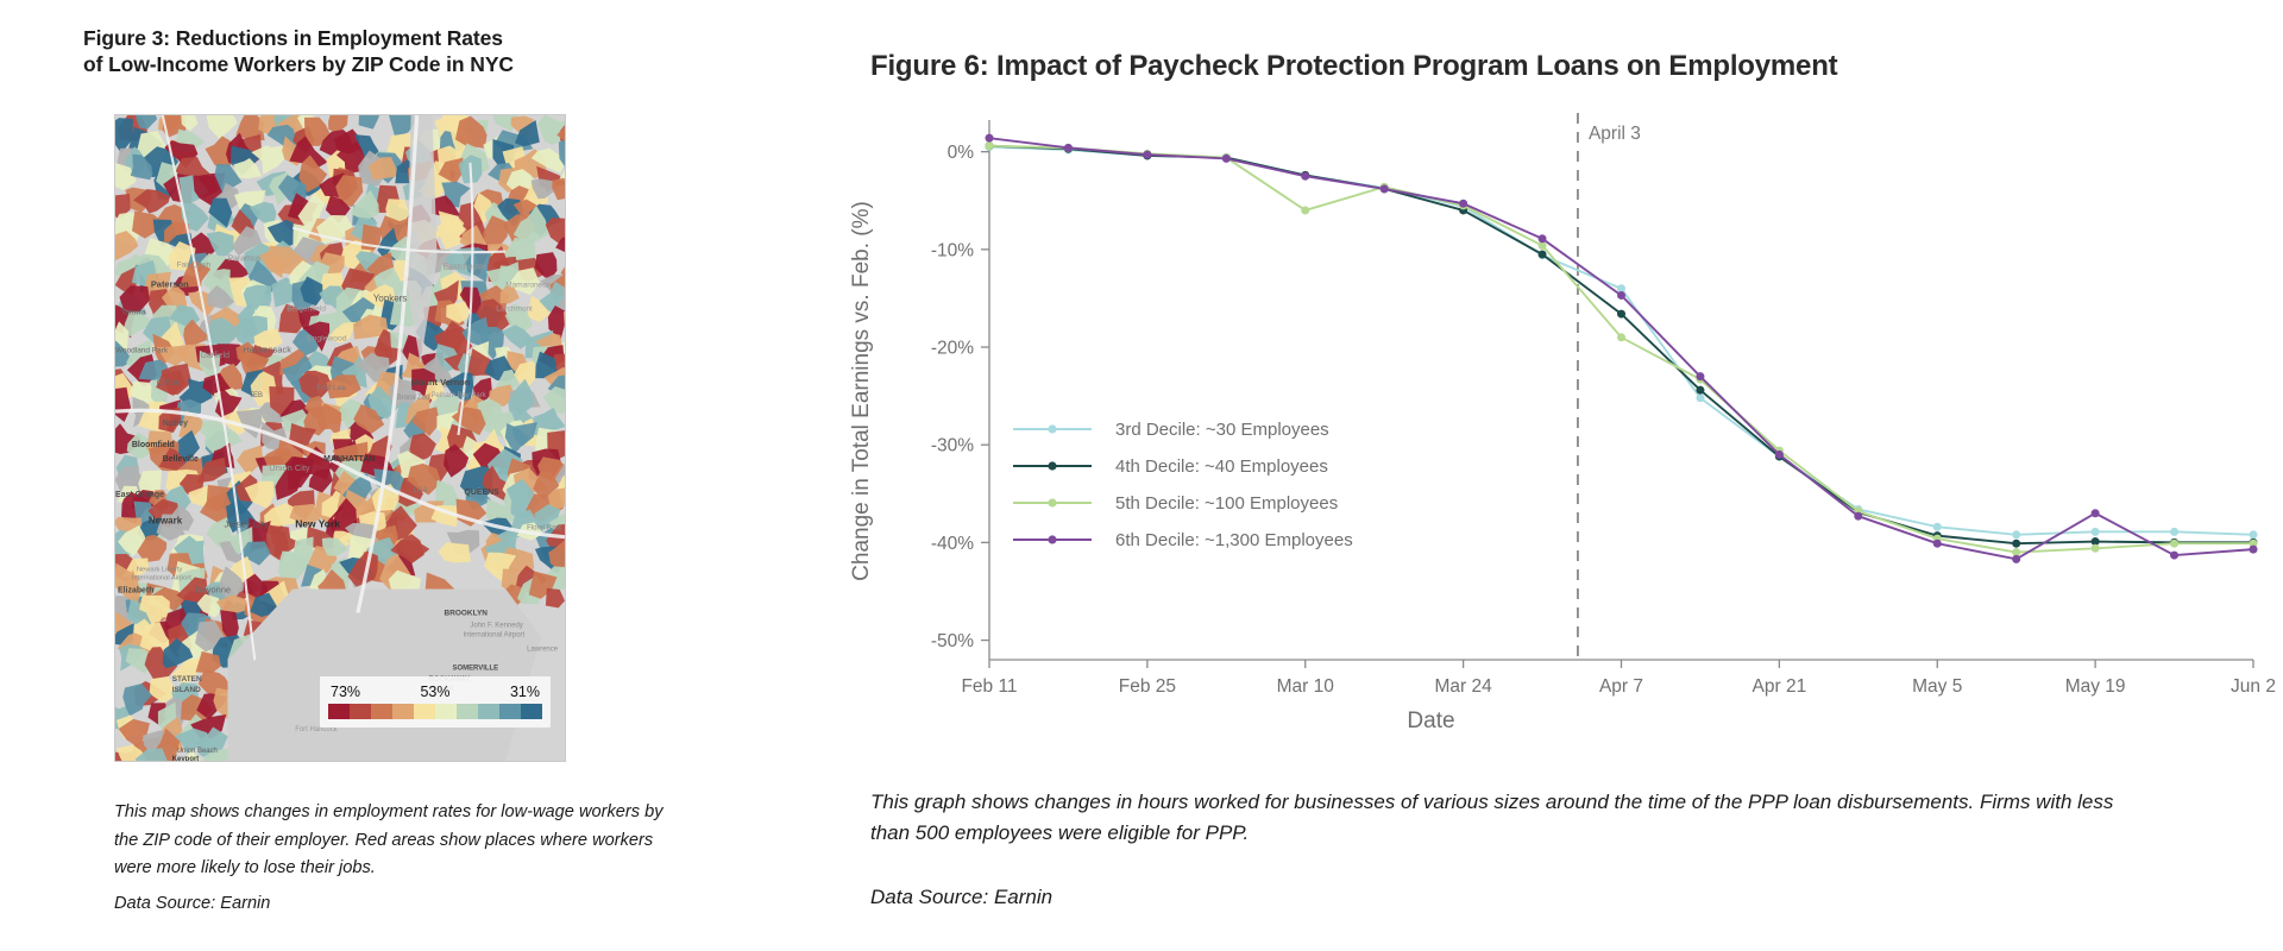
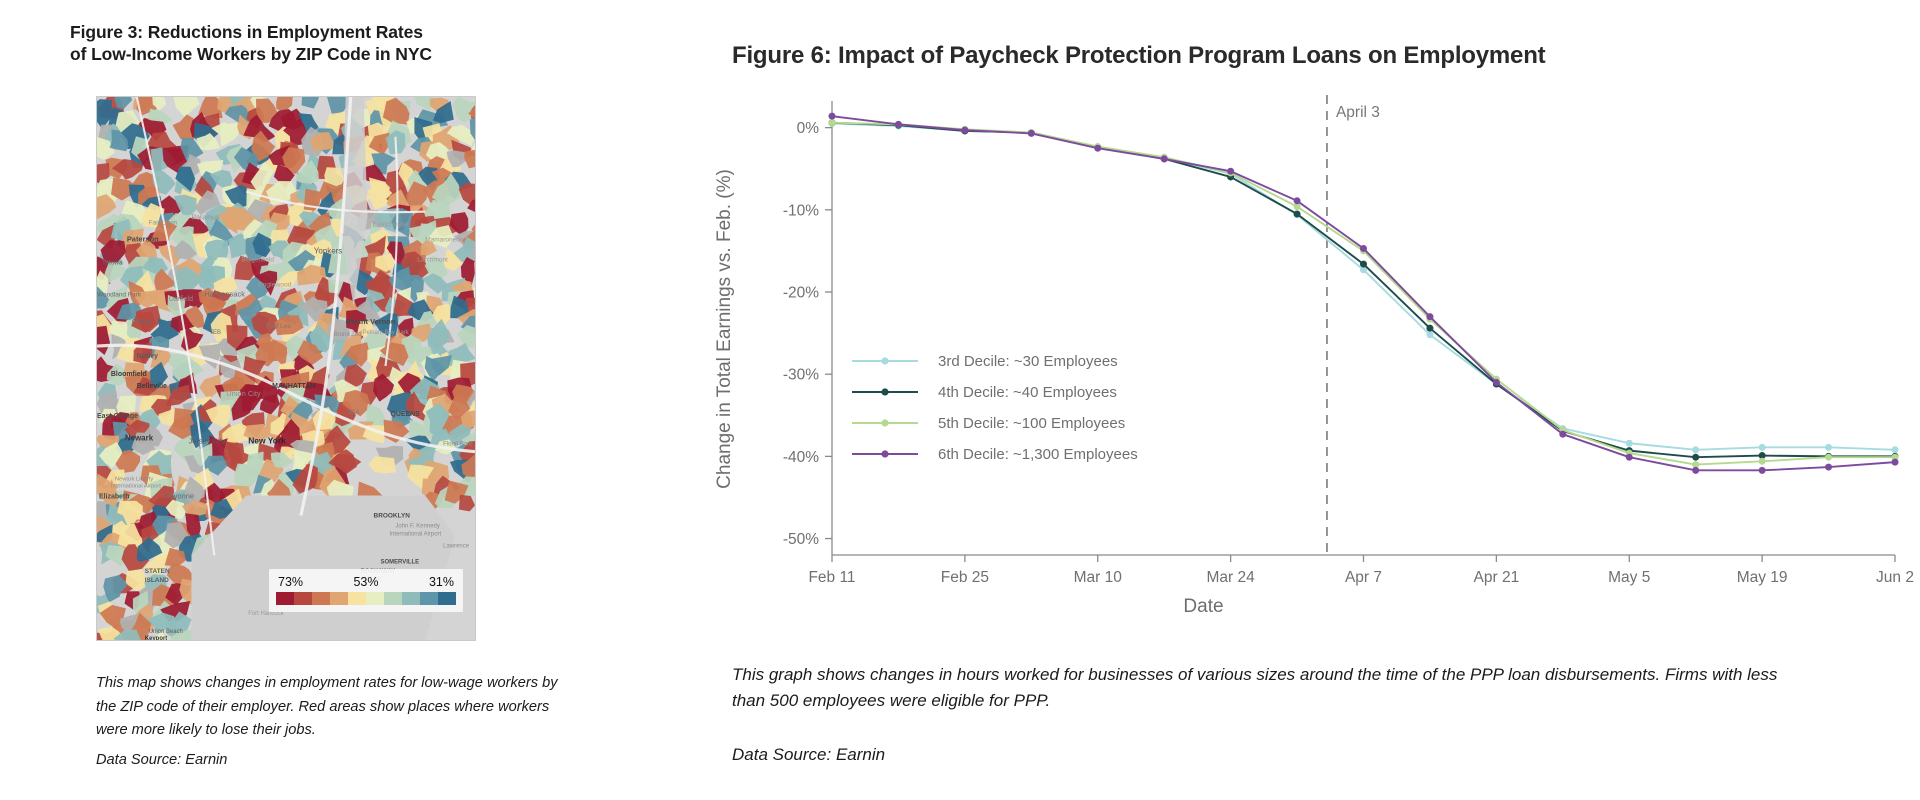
5th Decile: ~100 Employees/Mar 10: -6% -> -2%
3rd Decile: ~30 Employees/Apr 7: -14% -> -17%
5th Decile: ~100 Employees/Apr 7: -19% -> -15%
6th Decile: ~1,300 Employees/May 19: -37% -> -42%
